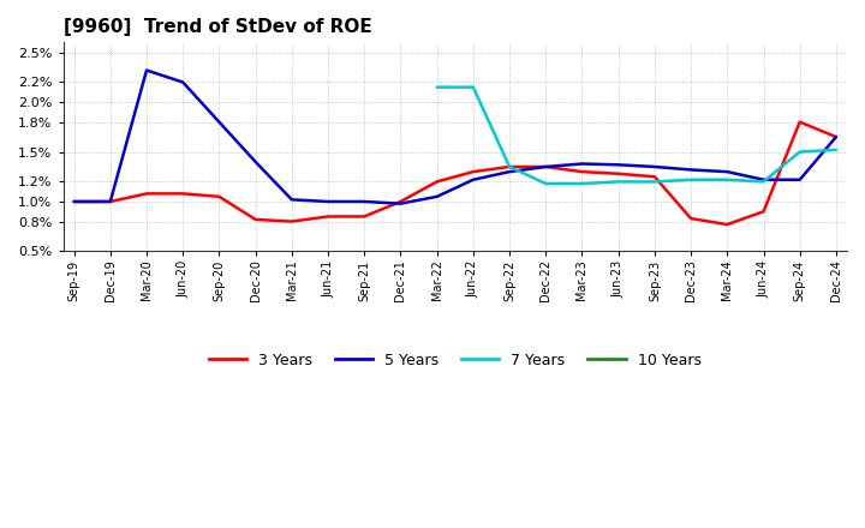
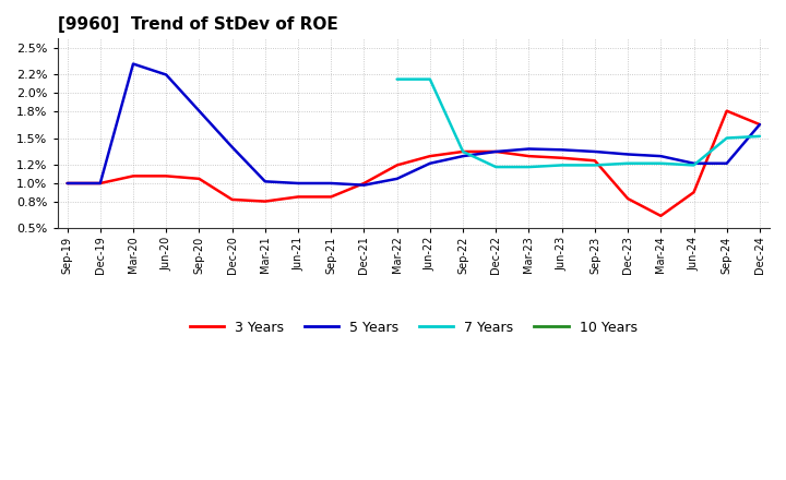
3 Years/Mar-24: 0.77% -> 0.64%
